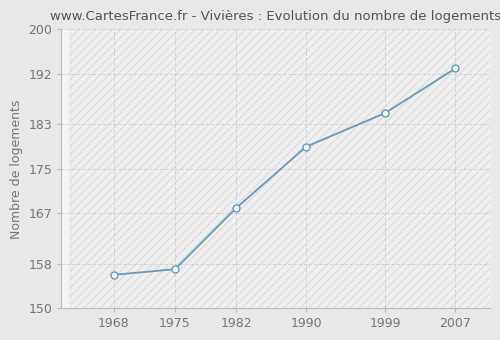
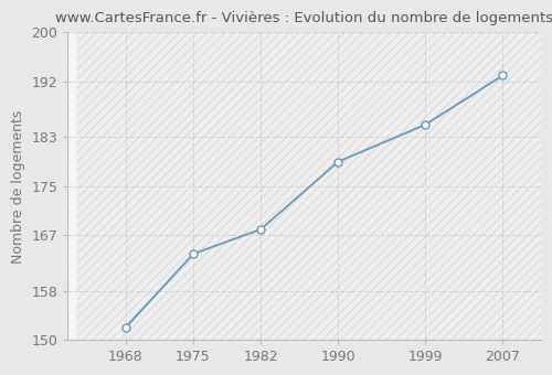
1968: 156 -> 152
1975: 157 -> 164
